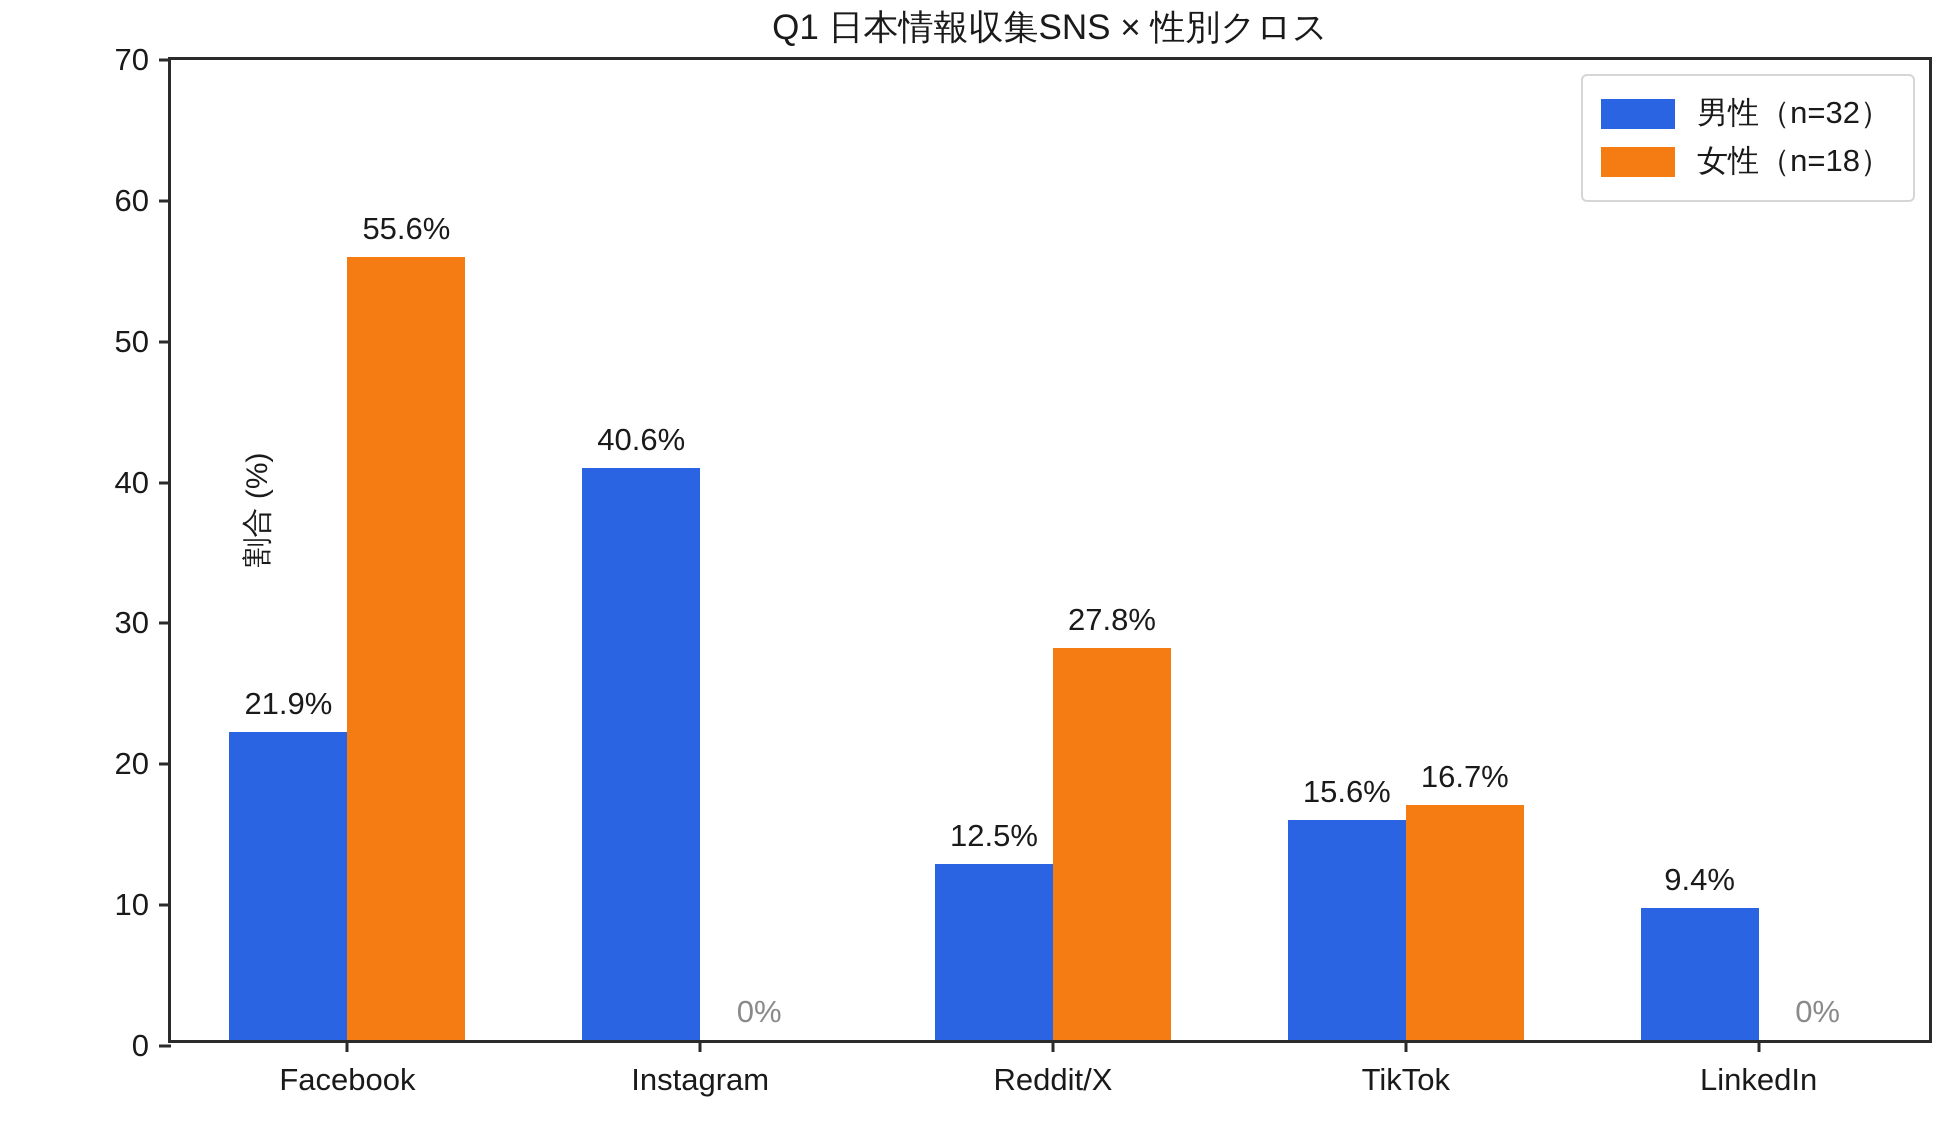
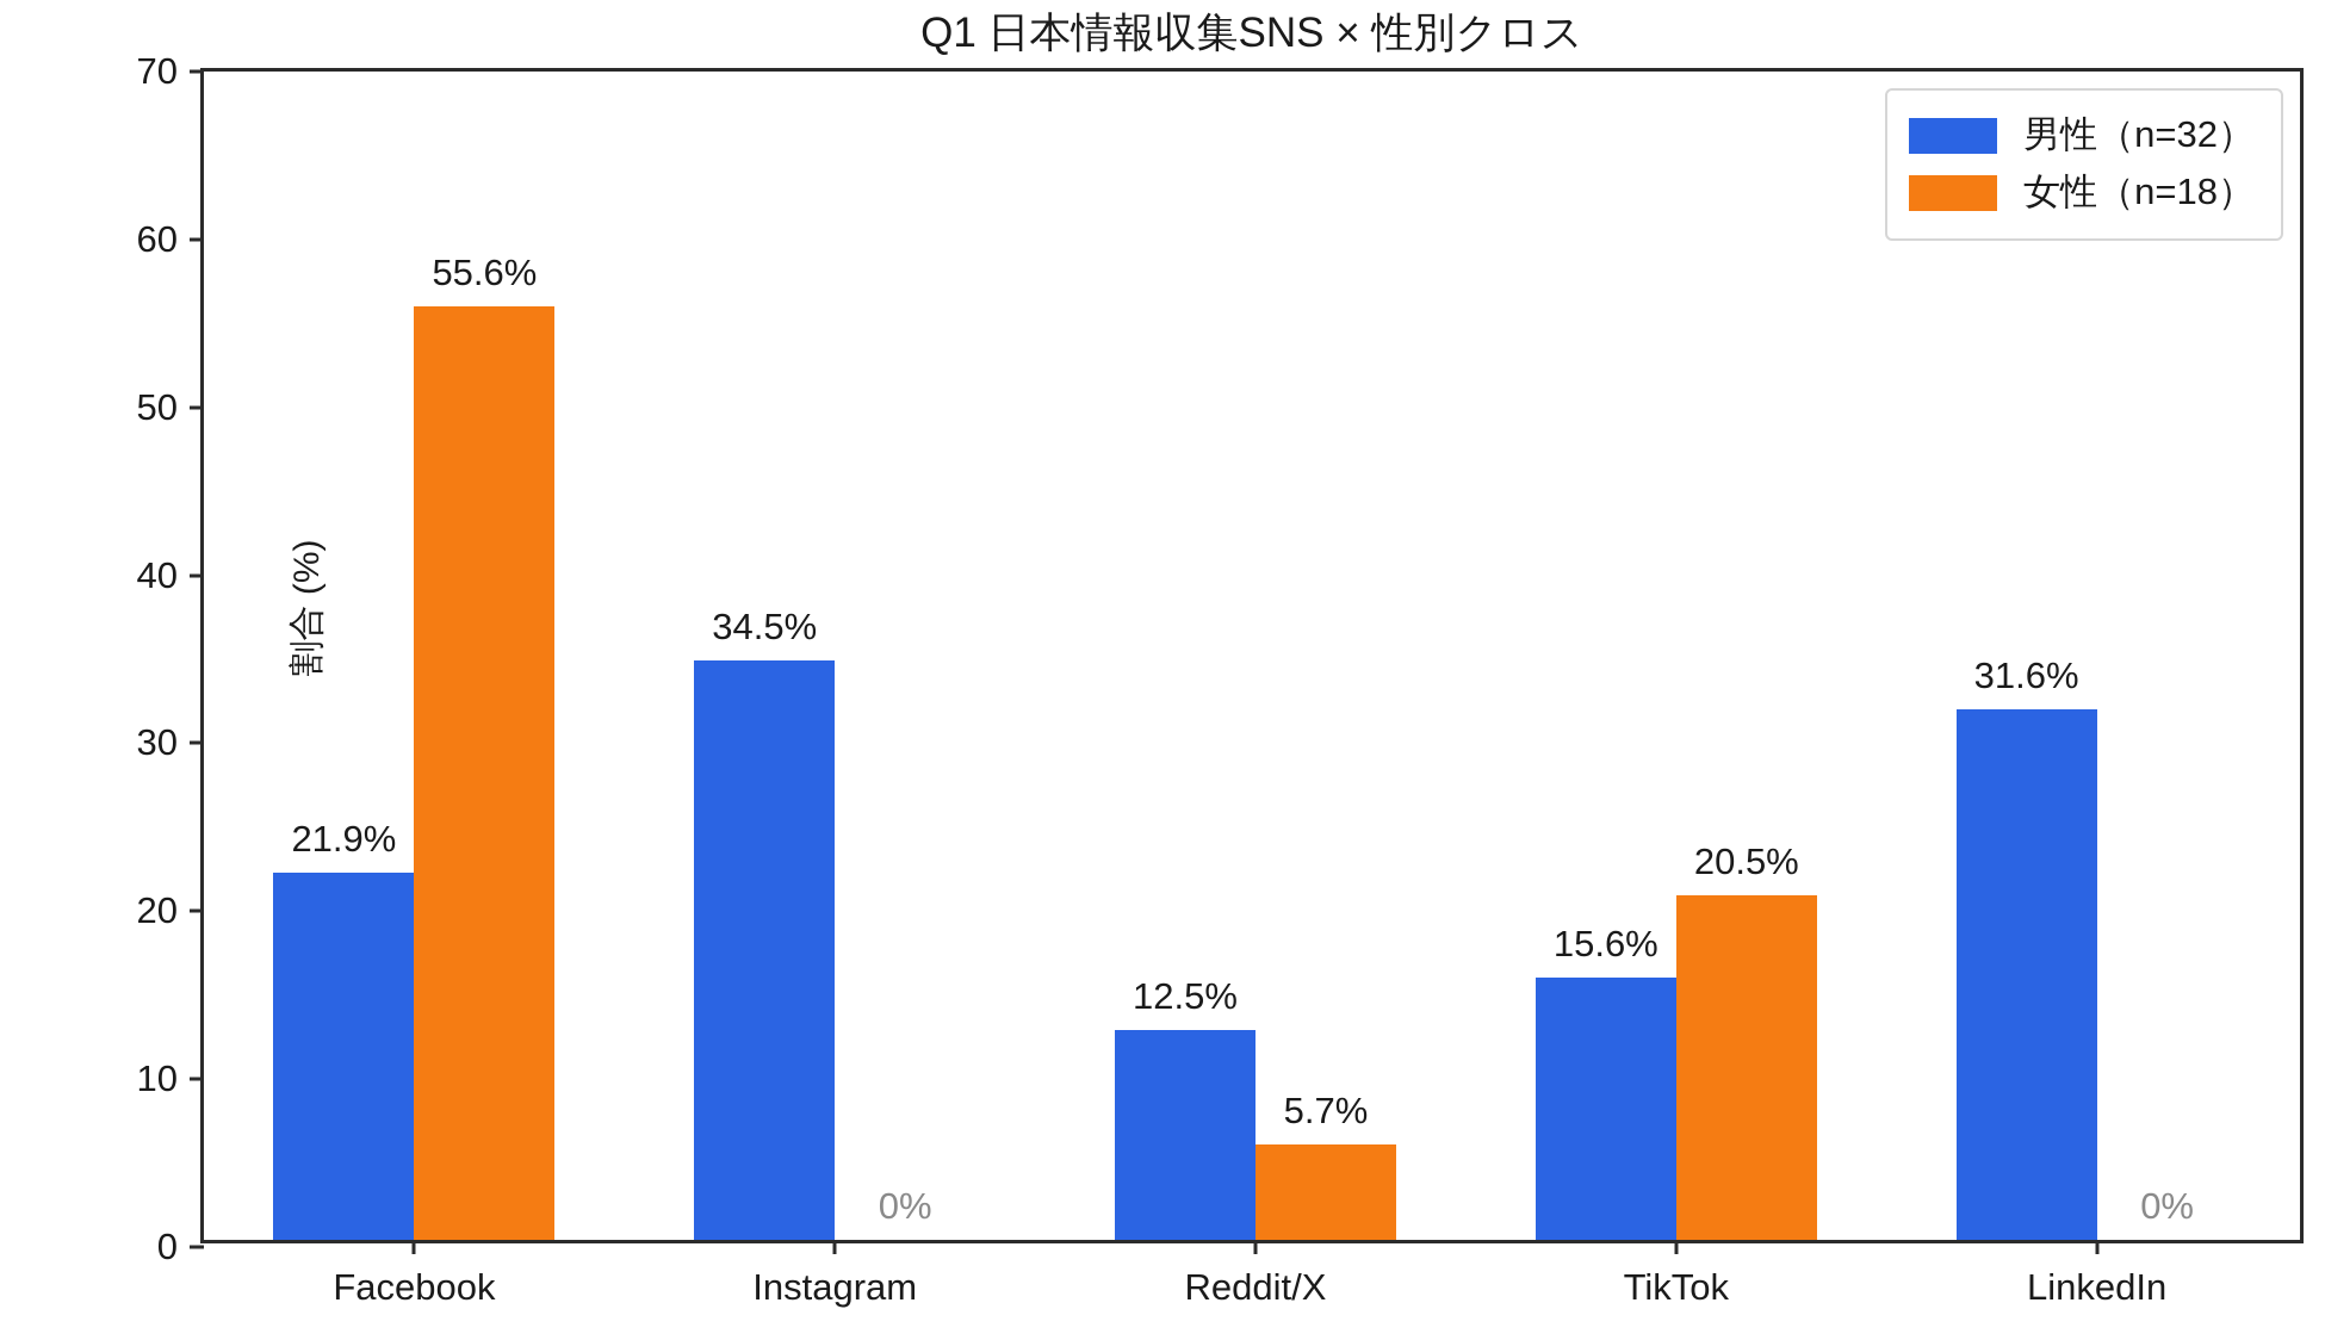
男性（n=32）/Instagram: 40.6% -> 34.5%
女性（n=18）/Reddit/X: 27.8% -> 5.7%
女性（n=18）/TikTok: 16.7% -> 20.5%
男性（n=32）/LinkedIn: 9.4% -> 31.6%
